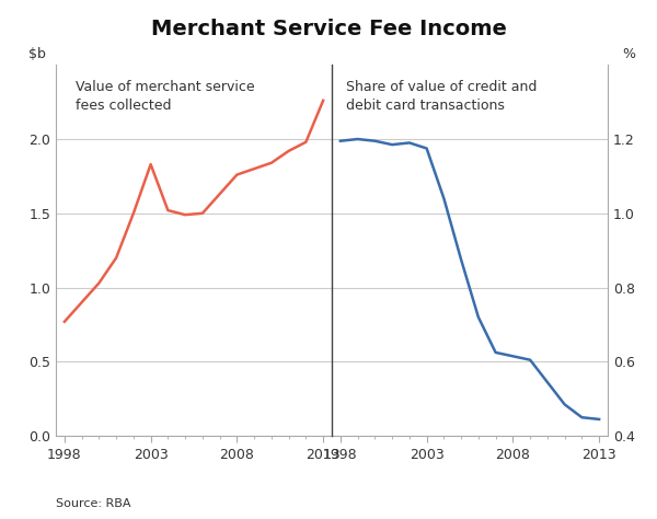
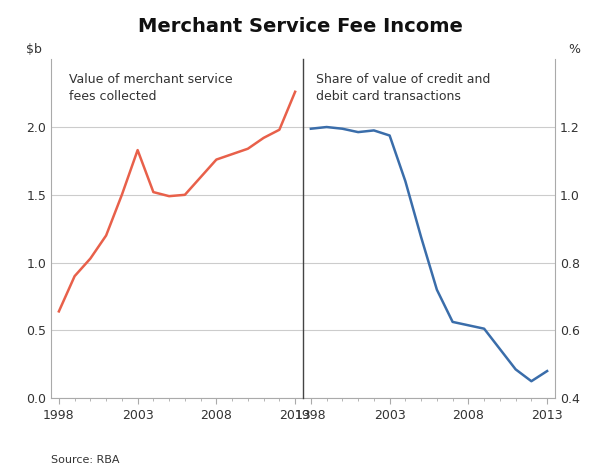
1998: 0.77 -> 0.64
2013: 0.445 -> 0.480
